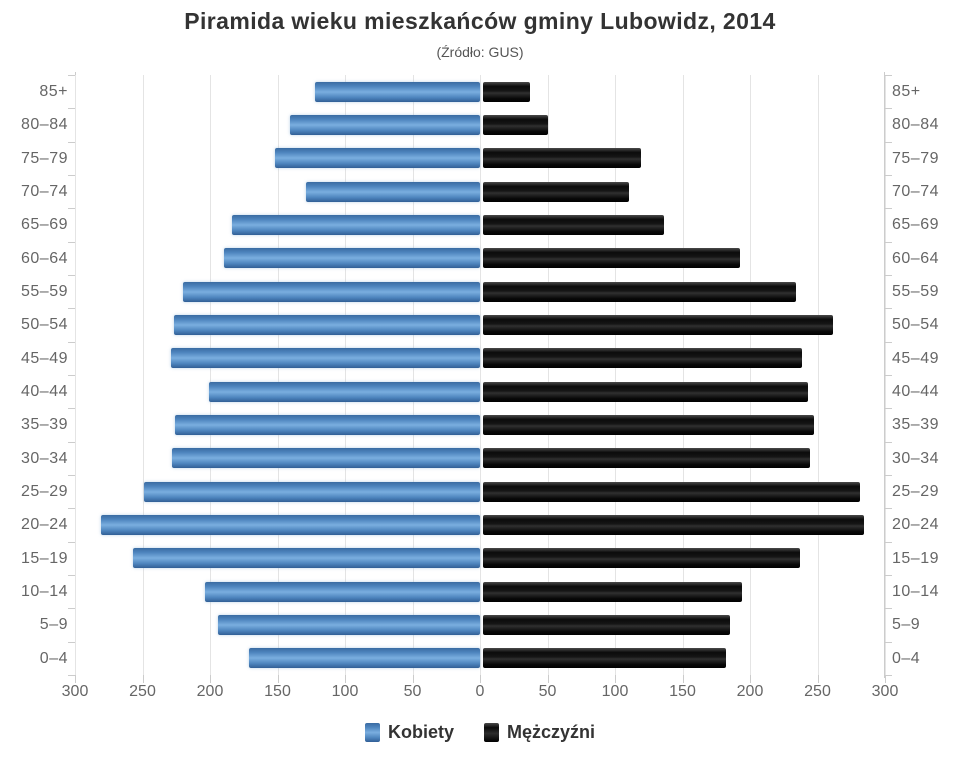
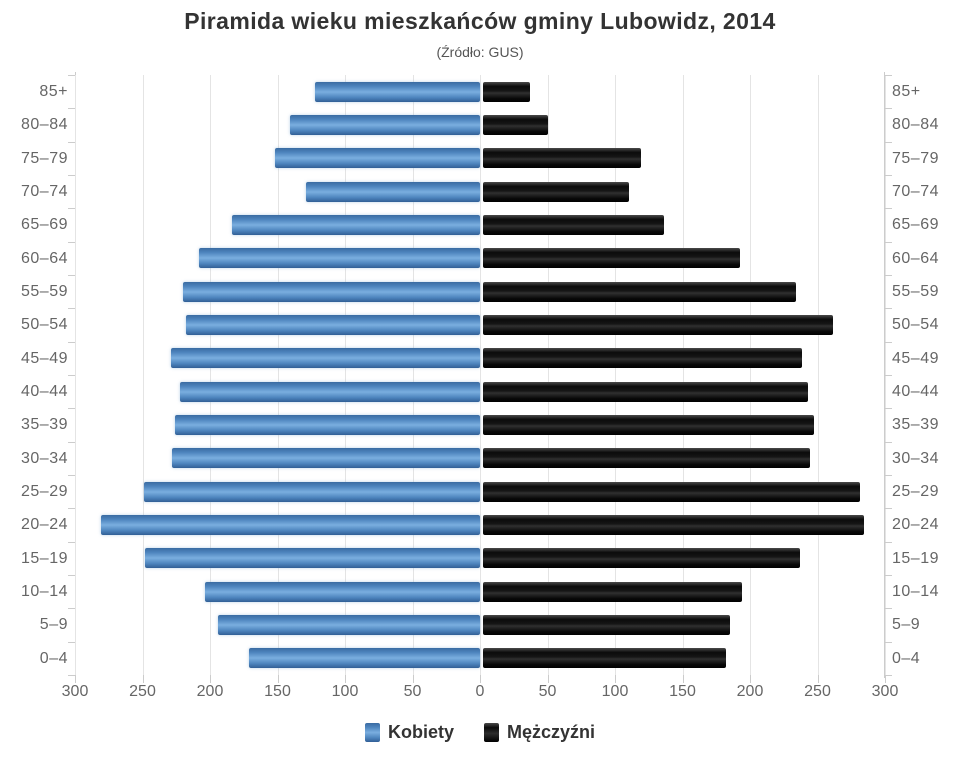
Kobiety/60–64: 190 -> 208
Kobiety/50–54: 227 -> 218
Kobiety/40–44: 201 -> 222
Kobiety/15–19: 257 -> 248
